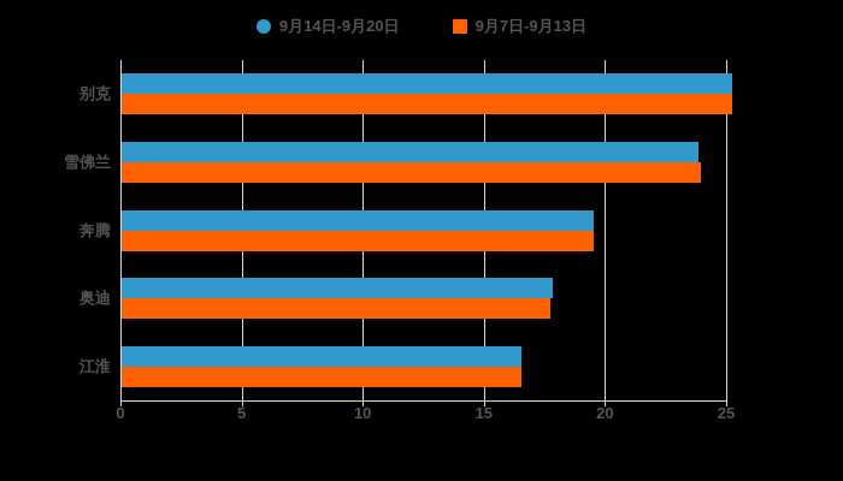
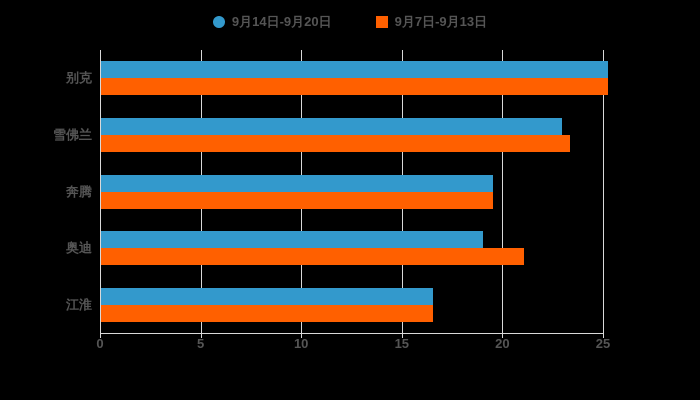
9月14日-9月20日/雪佛兰: 23.8 -> 22.9
9月7日-9月13日/雪佛兰: 23.9 -> 23.3
9月14日-9月20日/奥迪: 17.8 -> 19.0
9月7日-9月13日/奥迪: 17.7 -> 21.0
